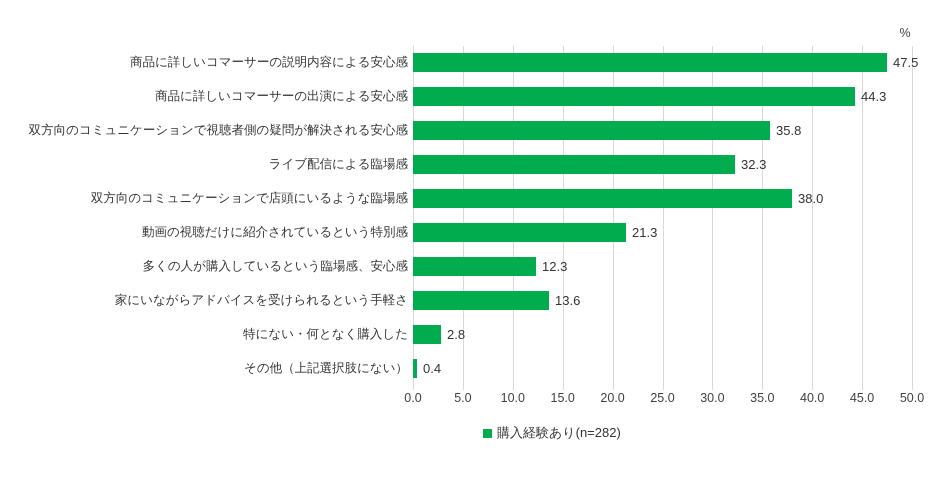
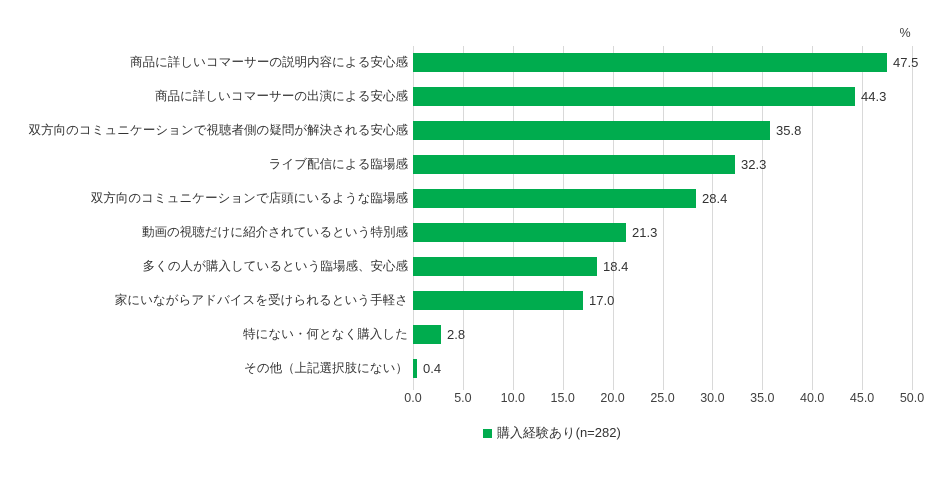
双方向のコミュニケーションで店頭にいるような臨場感: 38.0 -> 28.4
多くの人が購入しているという臨場感、安心感: 12.3 -> 18.4
家にいながらアドバイスを受けられるという手軽さ: 13.6 -> 17.0
